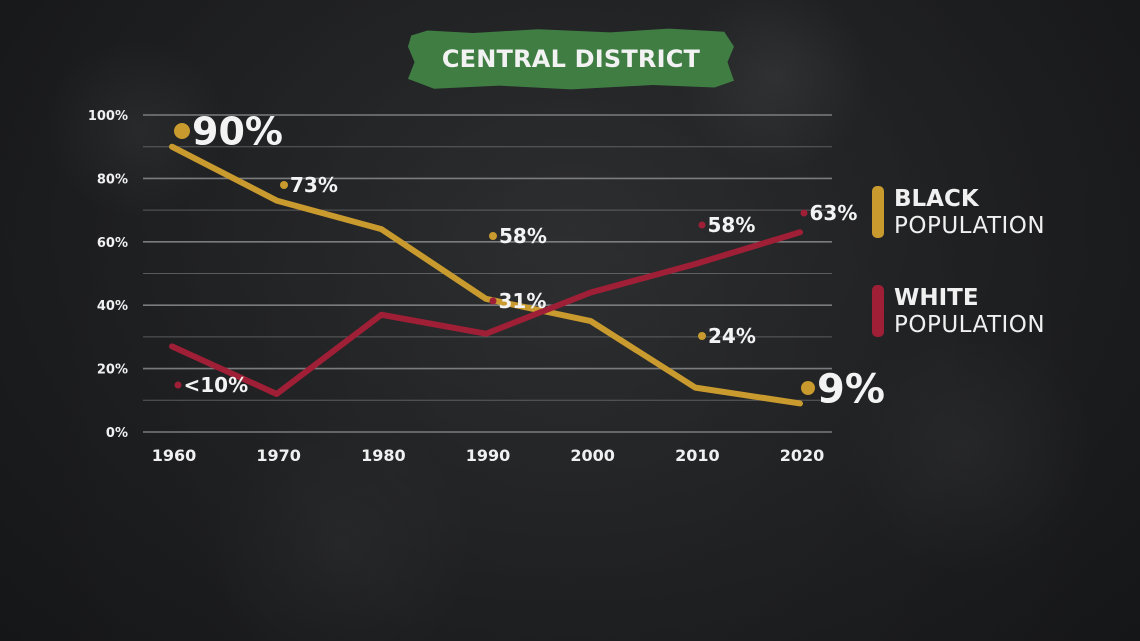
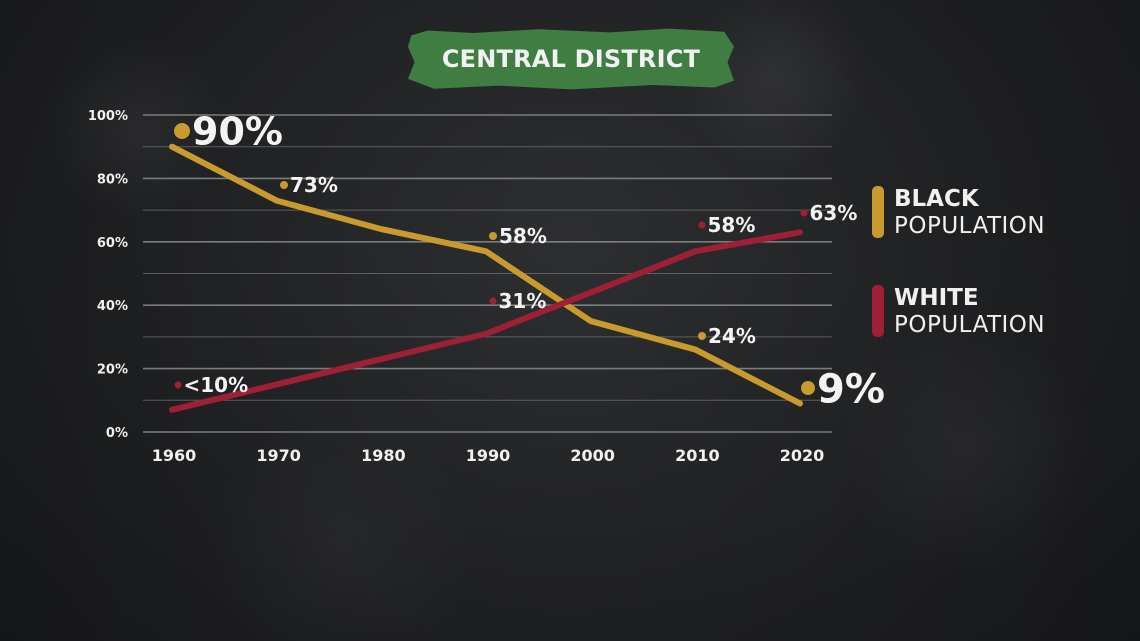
WHITE POPULATION/1960: 27% -> 7%
WHITE POPULATION/1970: 12% -> 15%
WHITE POPULATION/1980: 37% -> 23%
BLACK POPULATION/1990: 42% -> 57%
BLACK POPULATION/2010: 14% -> 26%
WHITE POPULATION/2010: 53% -> 57%
